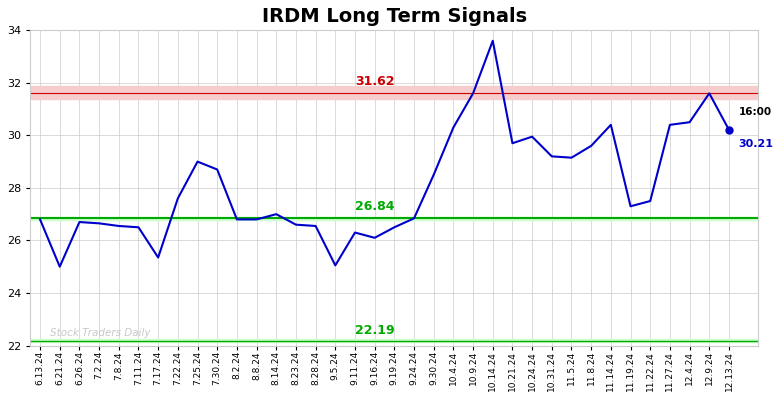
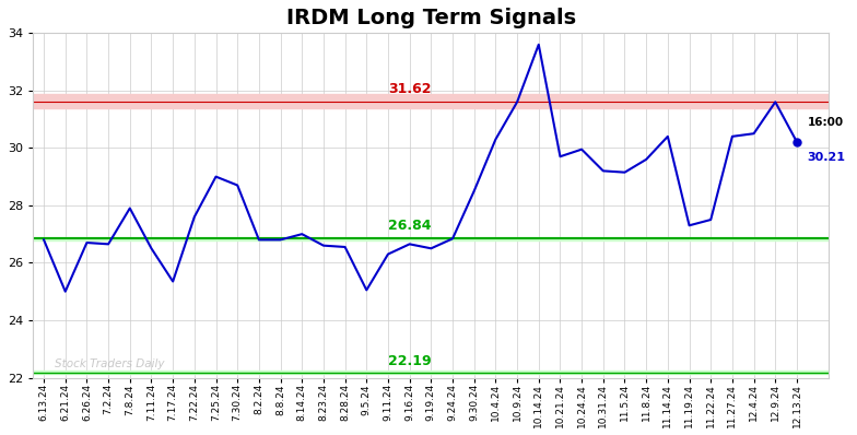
7.8.24: 26.55 -> 27.90
9.16.24: 26.10 -> 26.65
